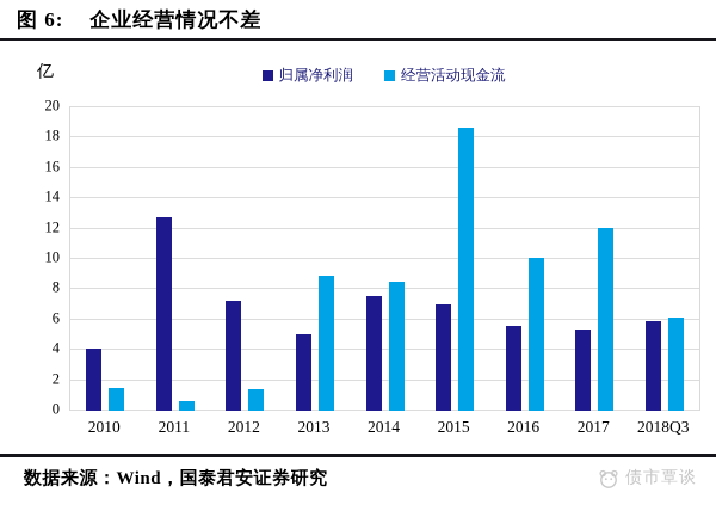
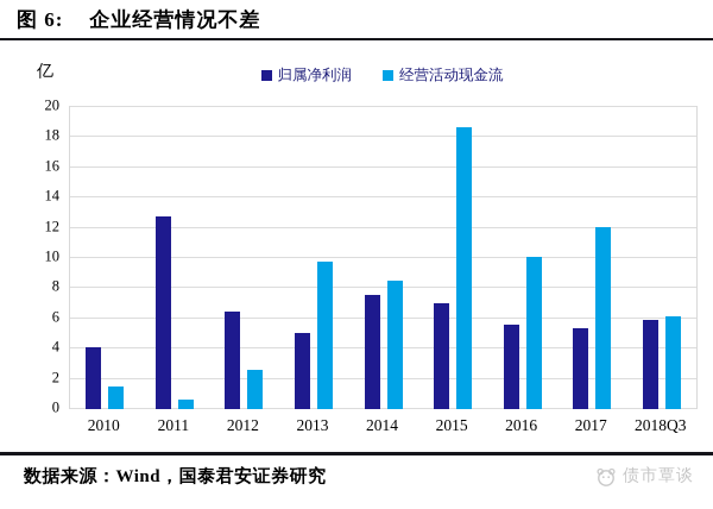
归属净利润/2012: 7.2 -> 6.4
经营活动现金流/2012: 1.4 -> 2.6
经营活动现金流/2013: 8.9 -> 9.7
